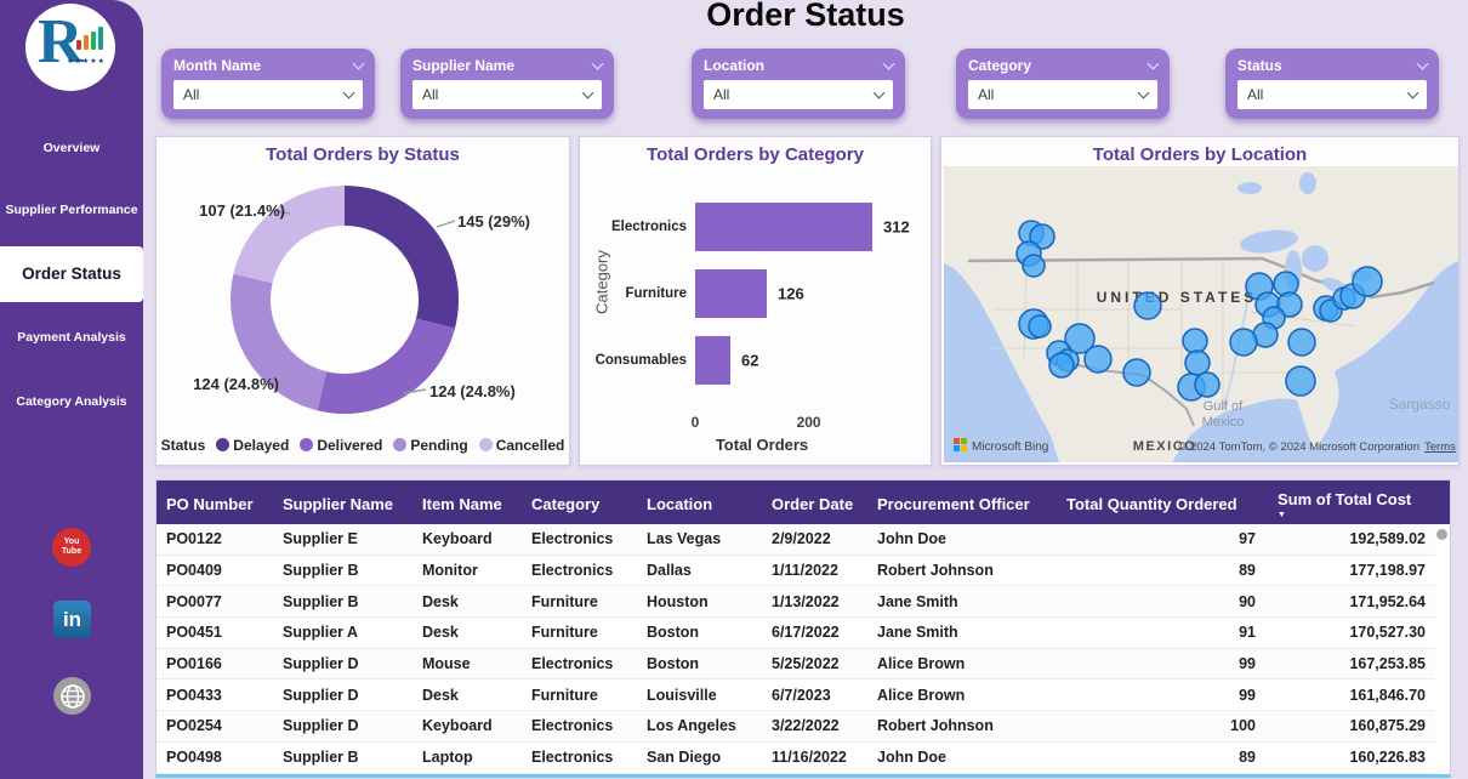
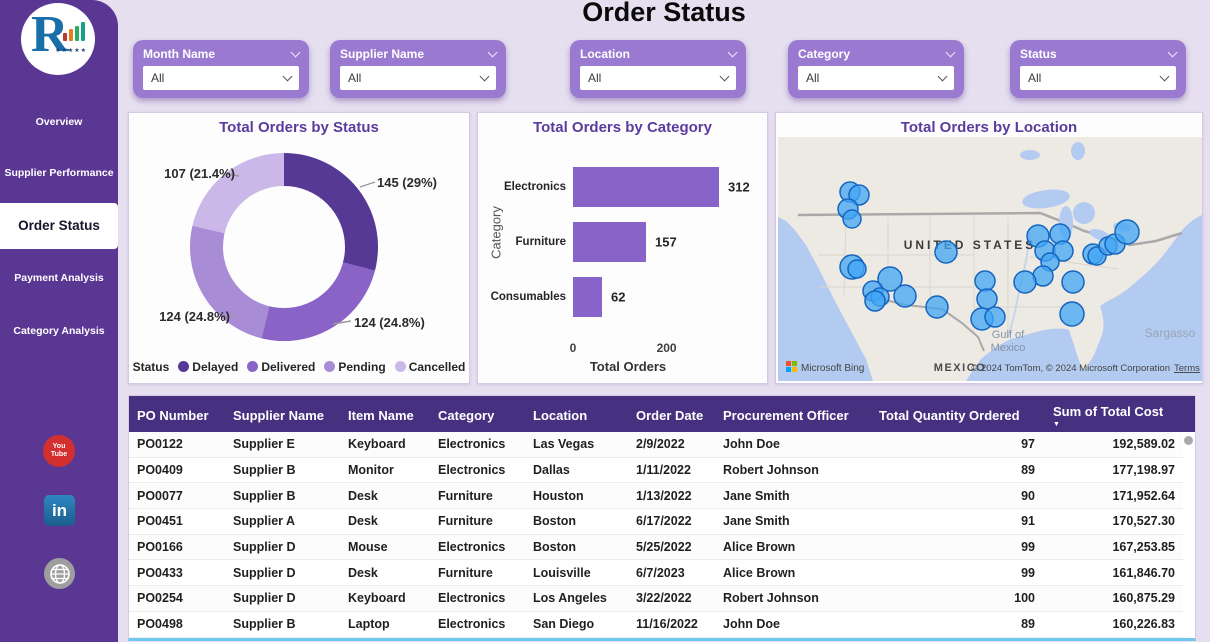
Total Orders by Category/Furniture: 126 -> 157
